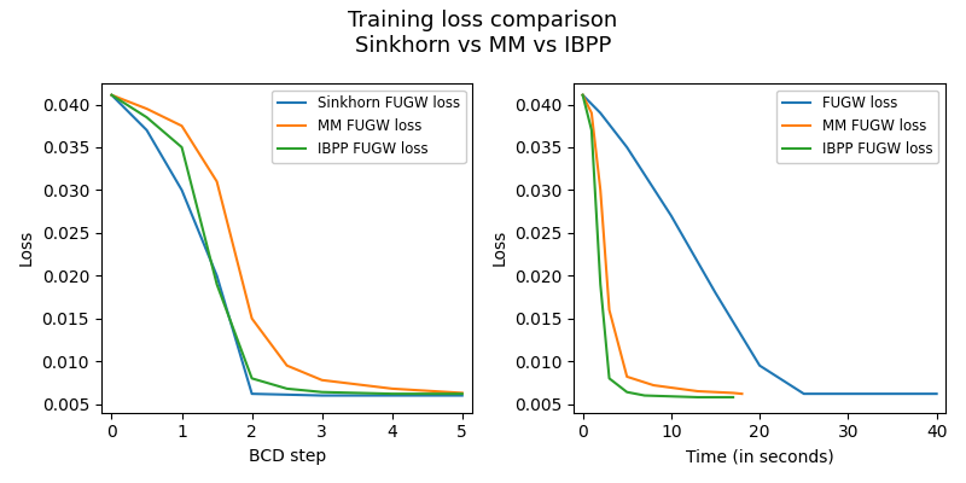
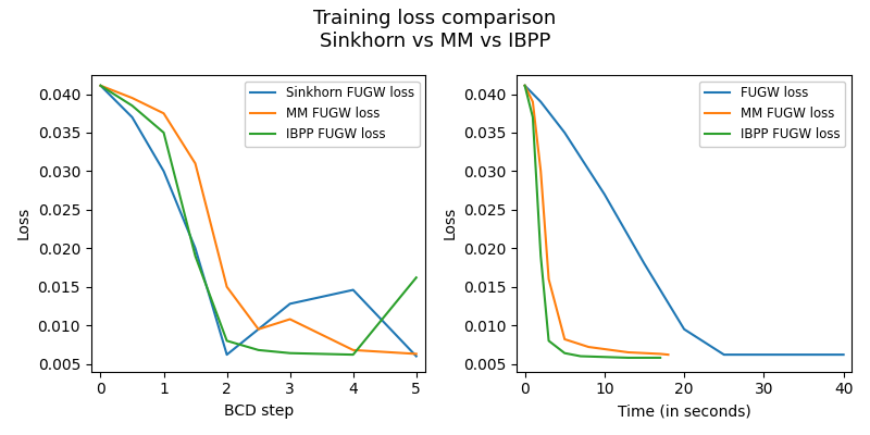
Sinkhorn FUGW loss/3: 0.0060 -> 0.0128
MM FUGW loss/3: 0.0078 -> 0.0108
Sinkhorn FUGW loss/4: 0.0060 -> 0.0146
IBPP FUGW loss/5: 0.0062 -> 0.0162
